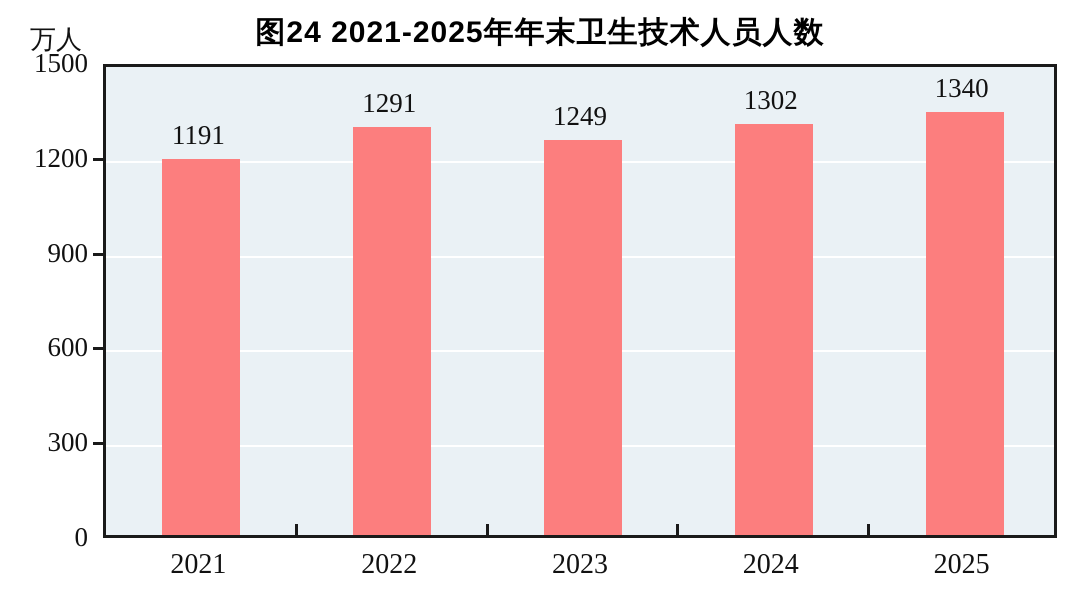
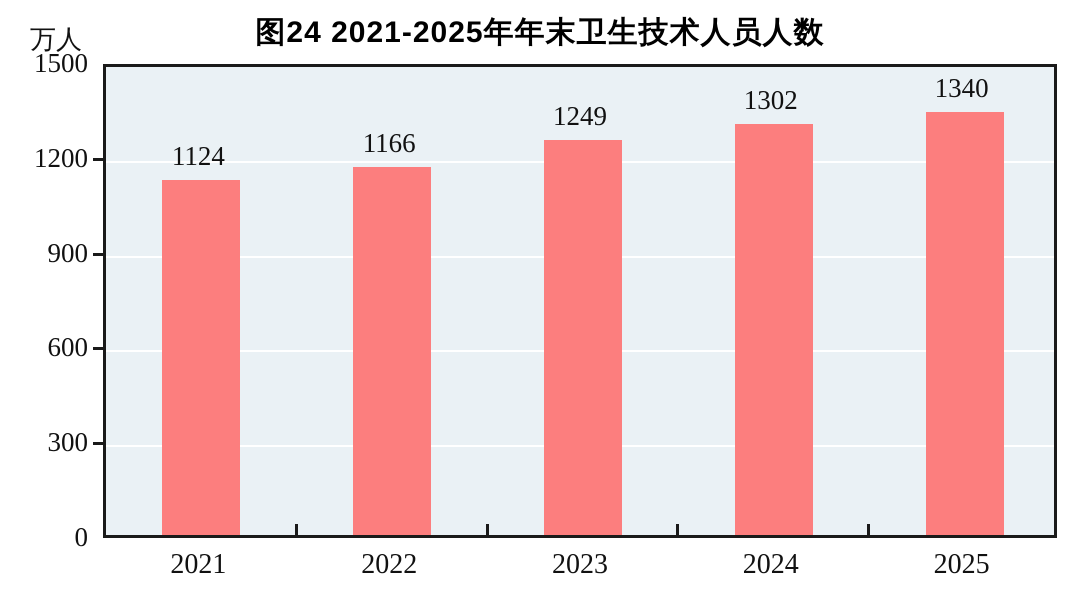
2021: 1191 -> 1124
2022: 1291 -> 1166
